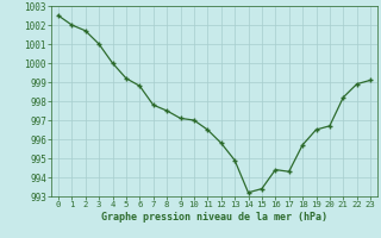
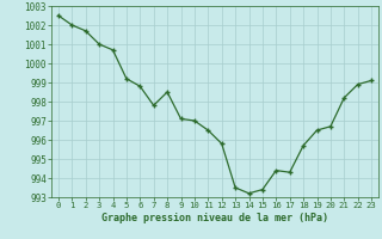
4: 1000.0 -> 1000.7
8: 997.5 -> 998.5
13: 994.9 -> 993.5
